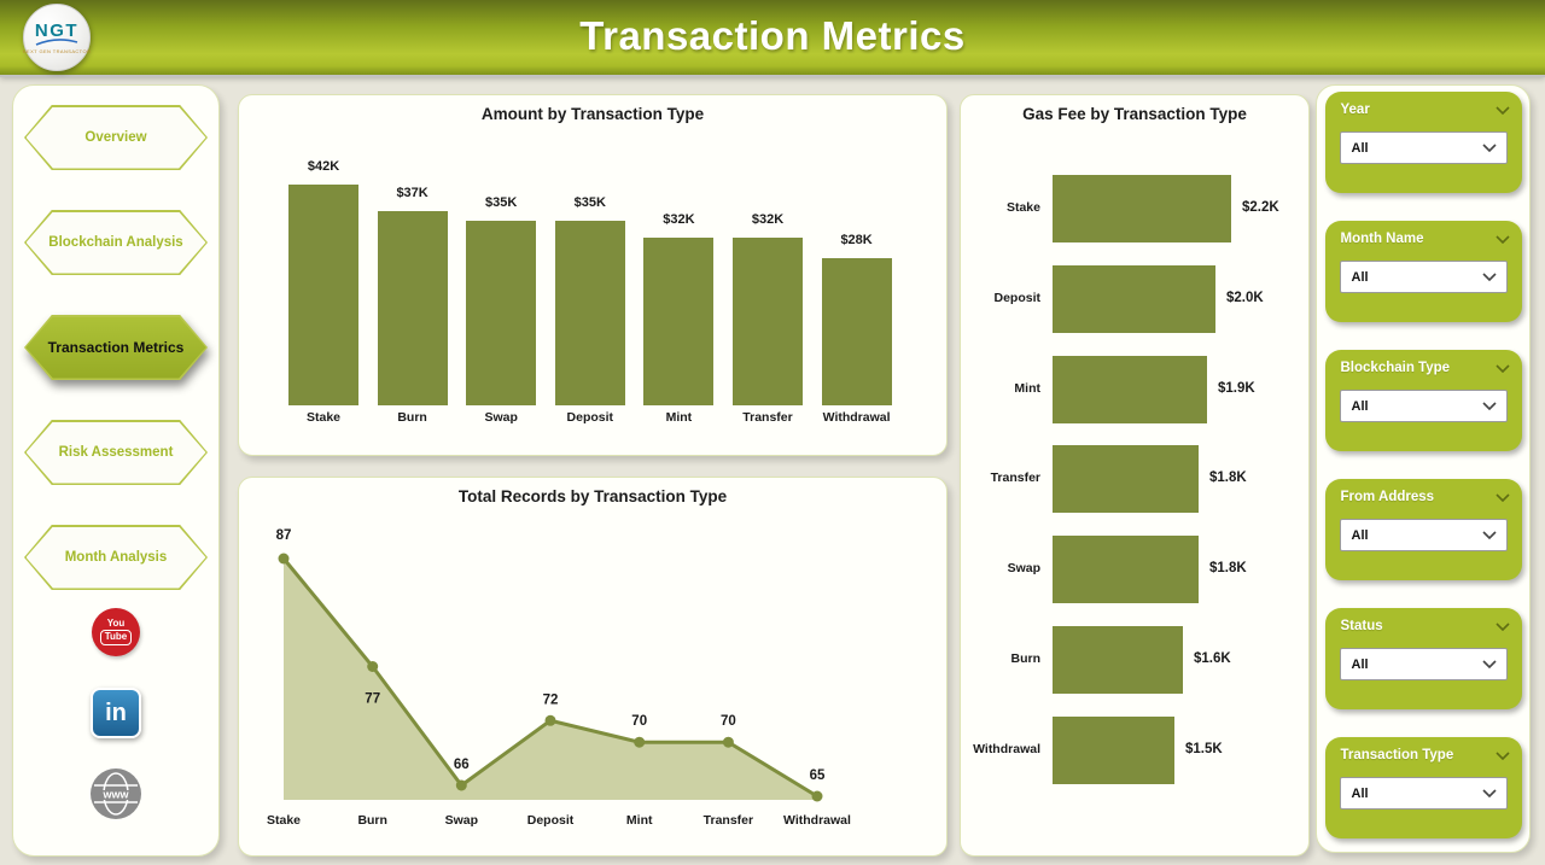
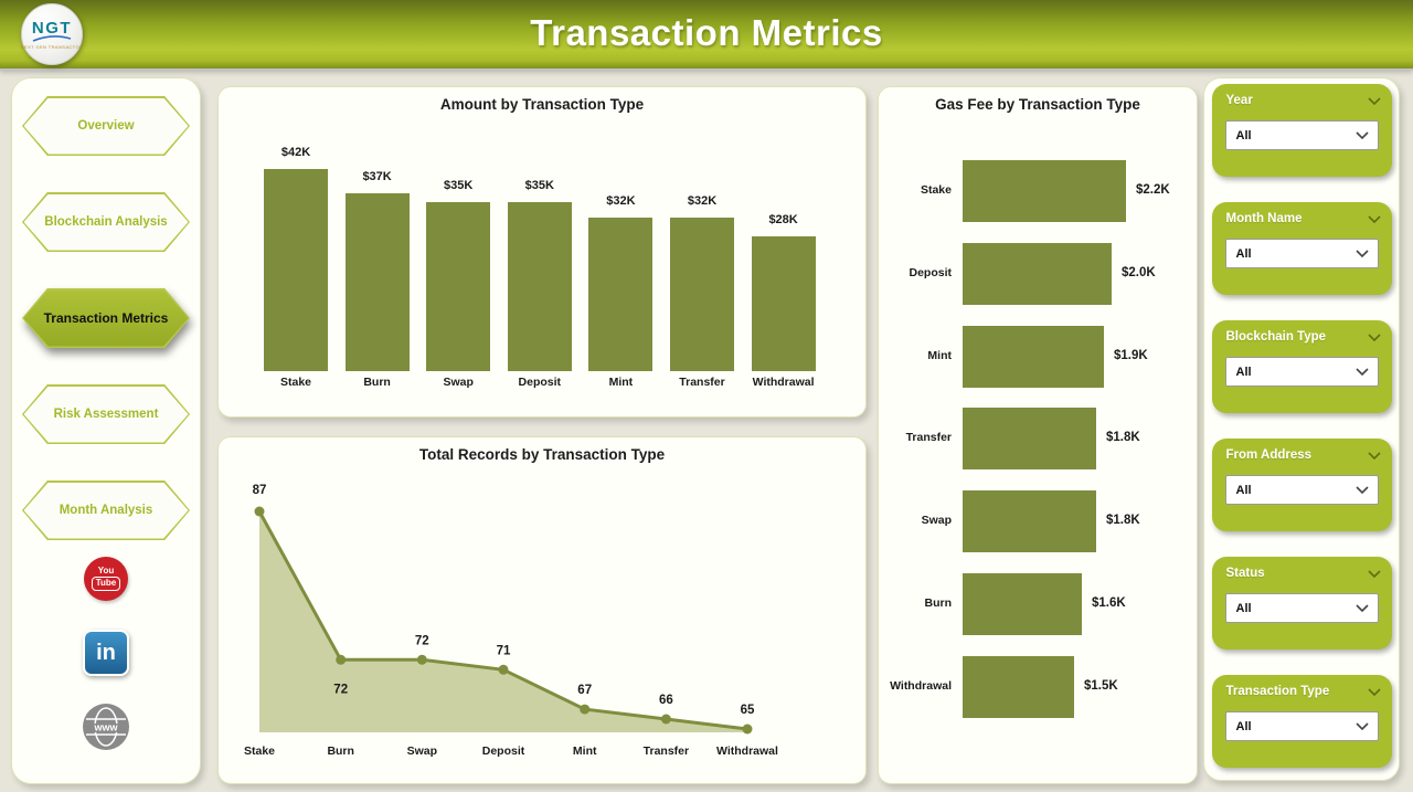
Total Records by Transaction Type/Burn: 77 -> 72
Total Records by Transaction Type/Swap: 66 -> 72
Total Records by Transaction Type/Deposit: 72 -> 71
Total Records by Transaction Type/Mint: 70 -> 67
Total Records by Transaction Type/Transfer: 70 -> 66
